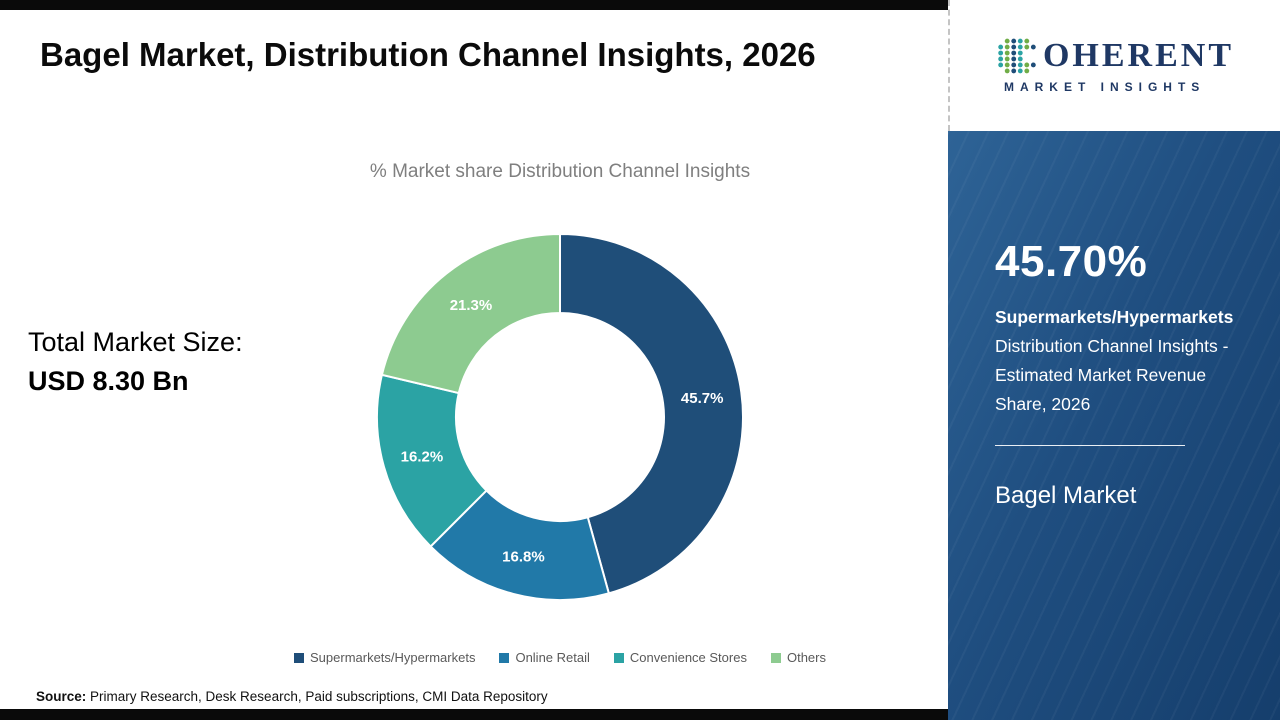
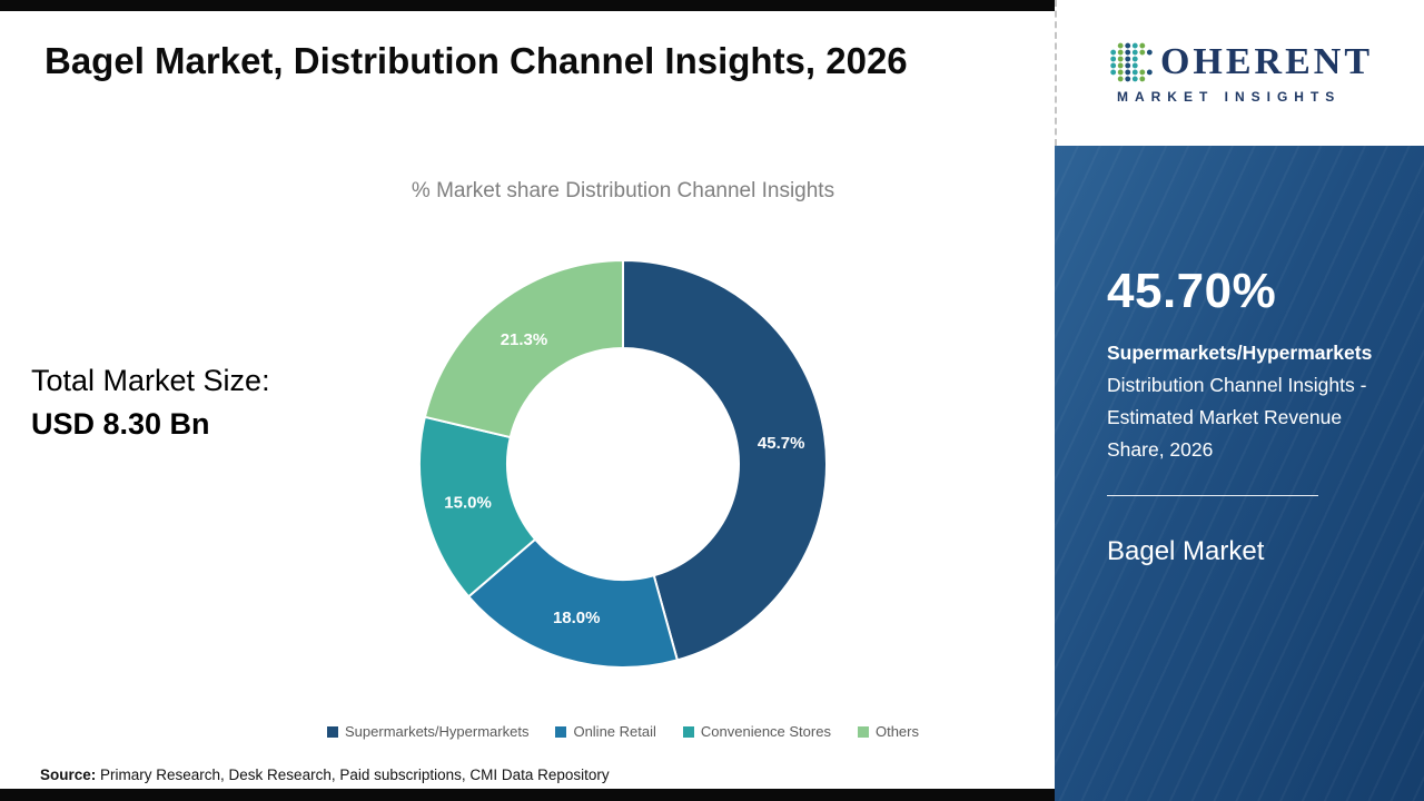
Online Retail: 16.8% -> 18.0%
Convenience Stores: 16.2% -> 15.0%
